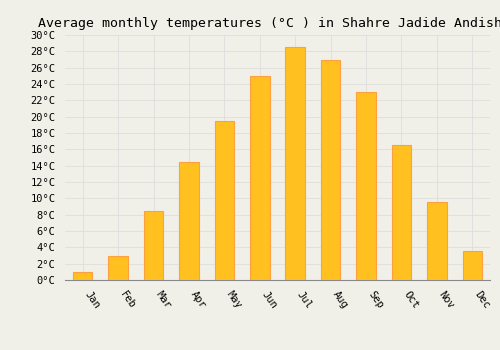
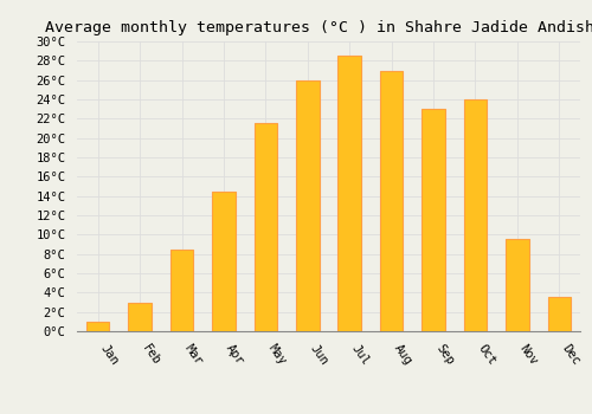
May: 19.5°C -> 21.6°C
Jun: 25.0°C -> 26.0°C
Oct: 16.5°C -> 24.0°C
